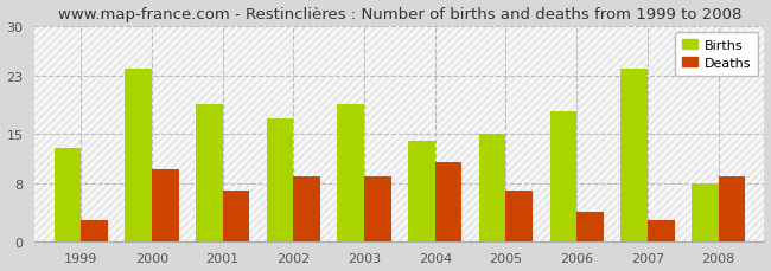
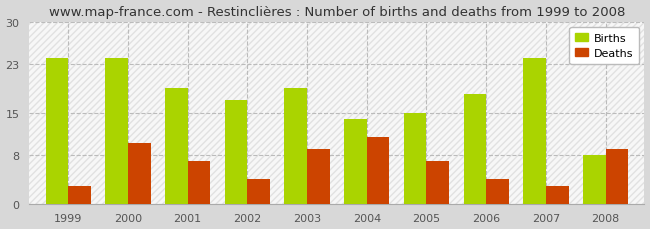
Births/1999: 13 -> 24
Deaths/2002: 9 -> 4
